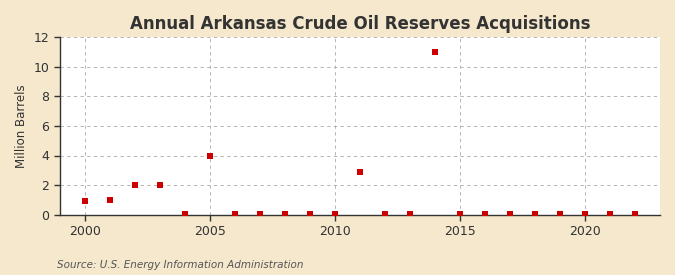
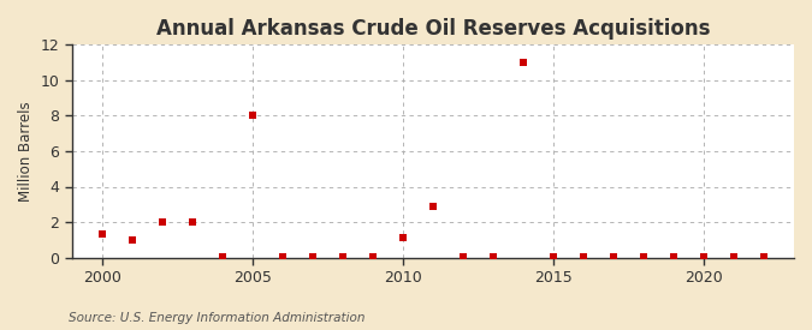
2000: 0.9 -> 1.3
2005: 4.0 -> 8.0
2010: 0.1 -> 1.1
